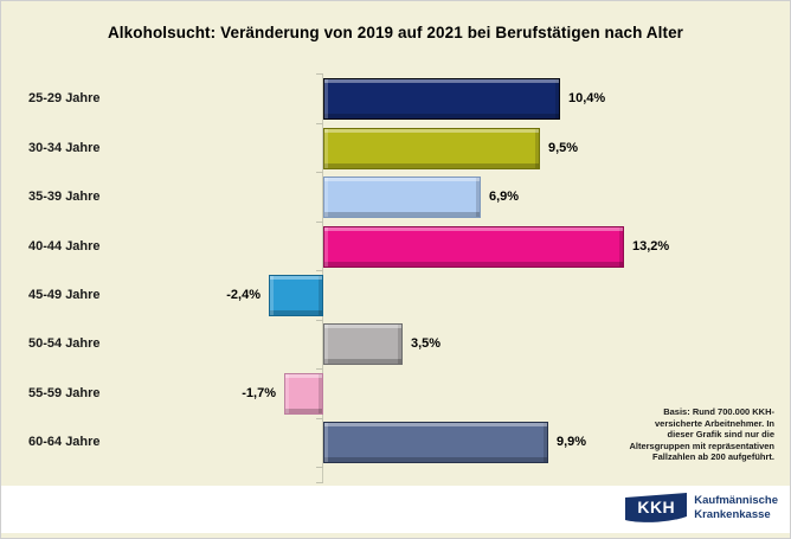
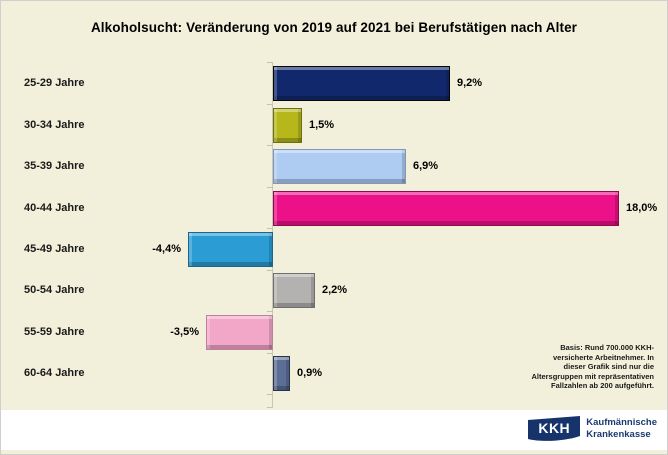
25-29 Jahre: 10,4% -> 9,2%
30-34 Jahre: 9,5% -> 1,5%
40-44 Jahre: 13,2% -> 18,0%
45-49 Jahre: -2,4% -> -4,4%
50-54 Jahre: 3,5% -> 2,2%
55-59 Jahre: -1,7% -> -3,5%
60-64 Jahre: 9,9% -> 0,9%
